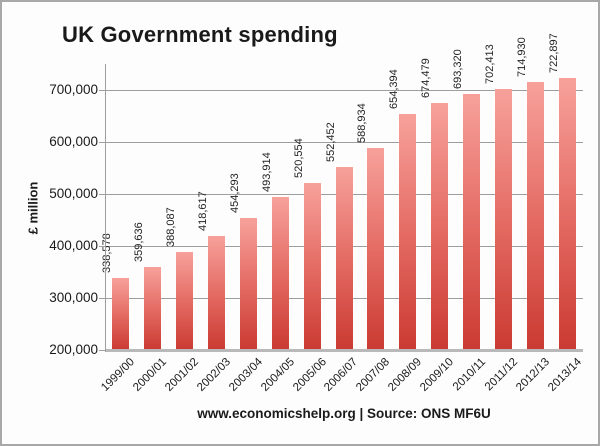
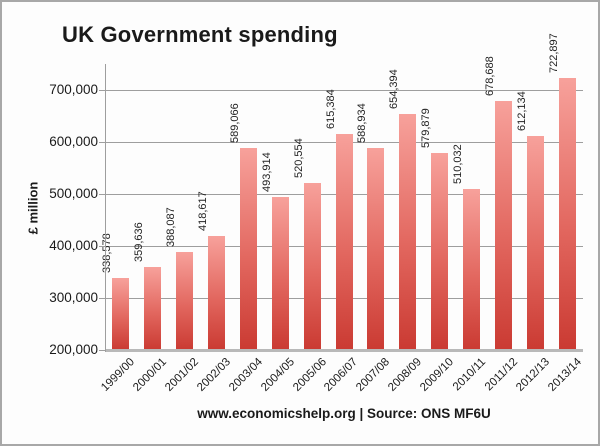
2003/04: 454,293 -> 589,066
2006/07: 552,452 -> 615,384
2009/10: 674,479 -> 579,879
2010/11: 693,320 -> 510,032
2011/12: 702,413 -> 678,688
2012/13: 714,930 -> 612,134
